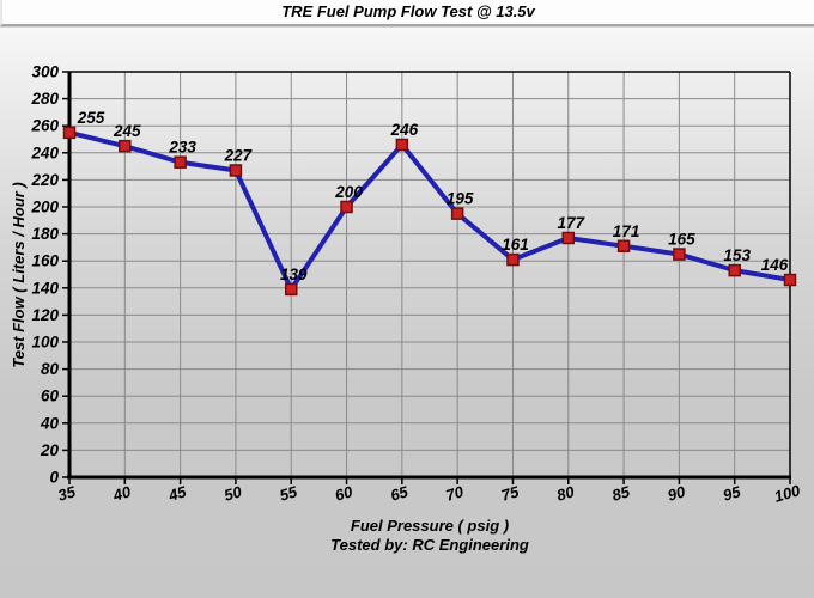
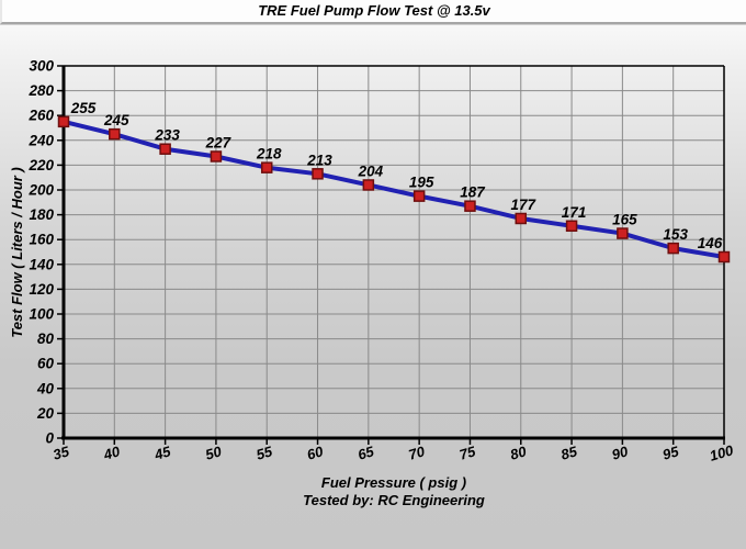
55: 139 -> 218
60: 200 -> 213
65: 246 -> 204
75: 161 -> 187
